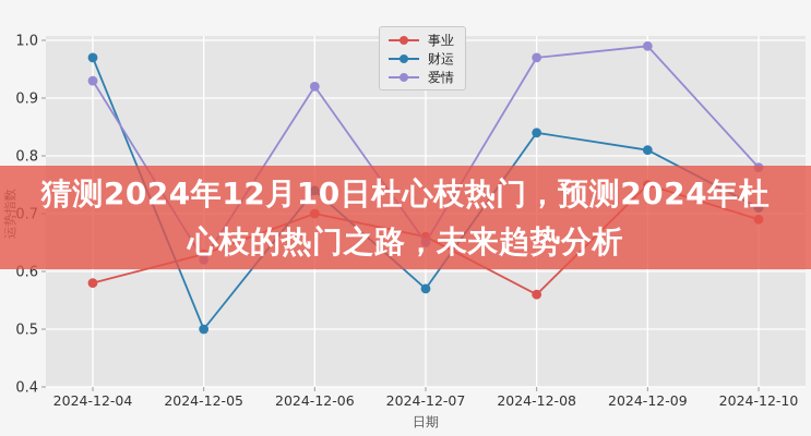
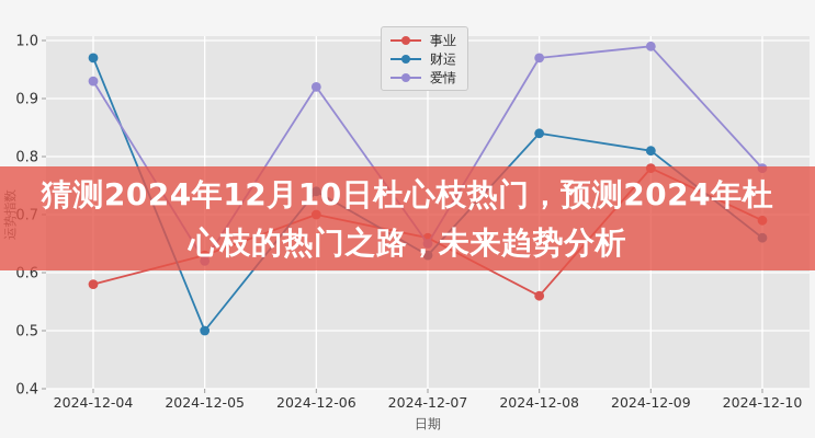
财运/2024-12-07: 0.57 -> 0.63
事业/2024-12-09: 0.75 -> 0.78
财运/2024-12-10: 0.71 -> 0.66
